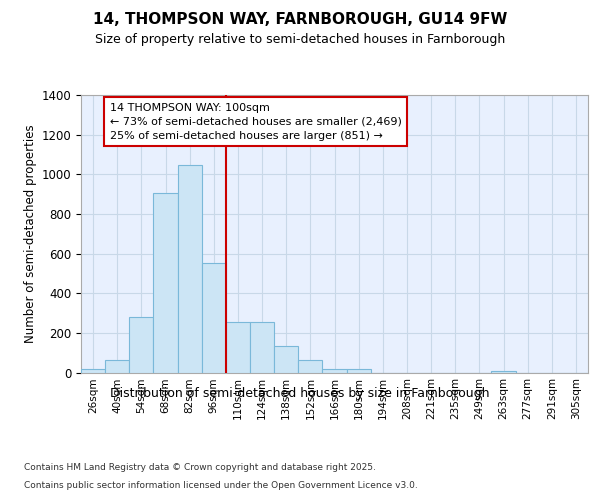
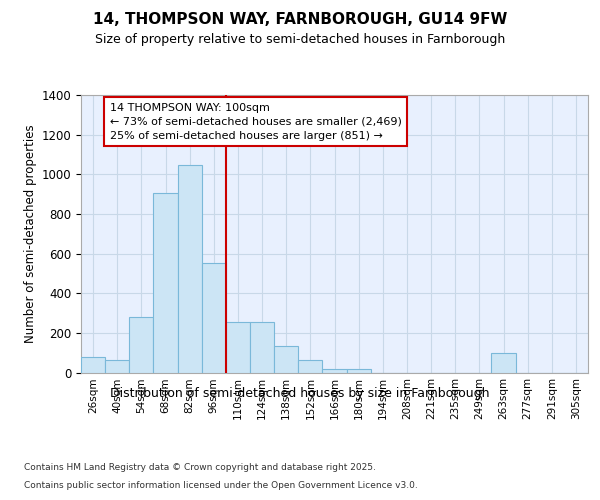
26sqm: 20 -> 80
263sqm: 10 -> 100
